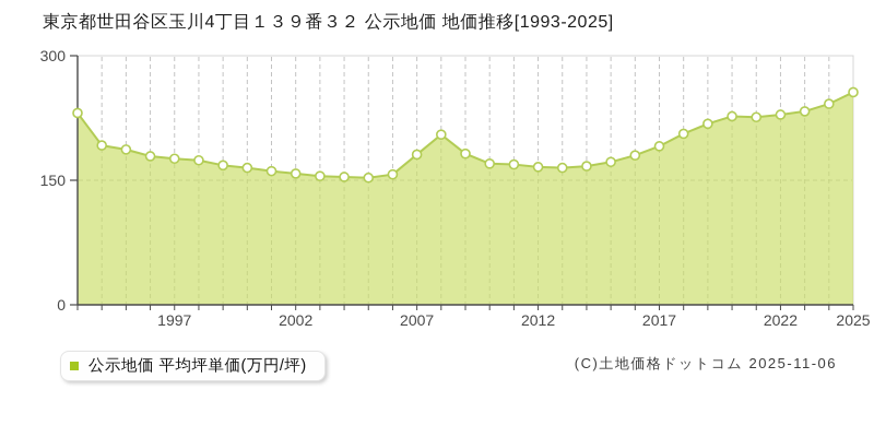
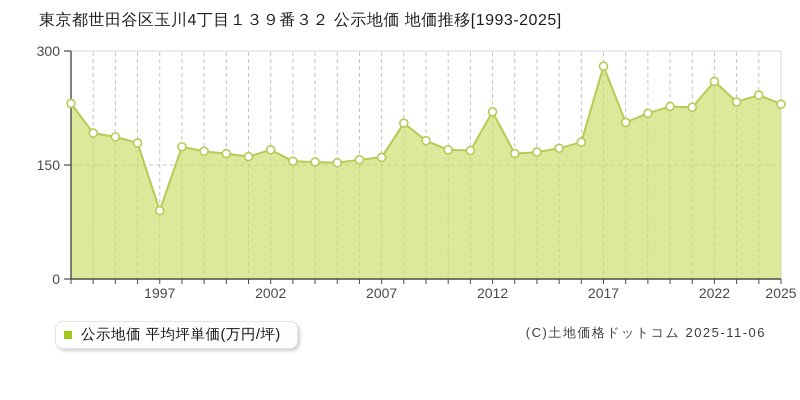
1997: 180 -> 90
2002: 160 -> 170
2007: 180 -> 160
2012: 170 -> 220
2017: 190 -> 280
2022: 230 -> 260
2025: 260 -> 230
